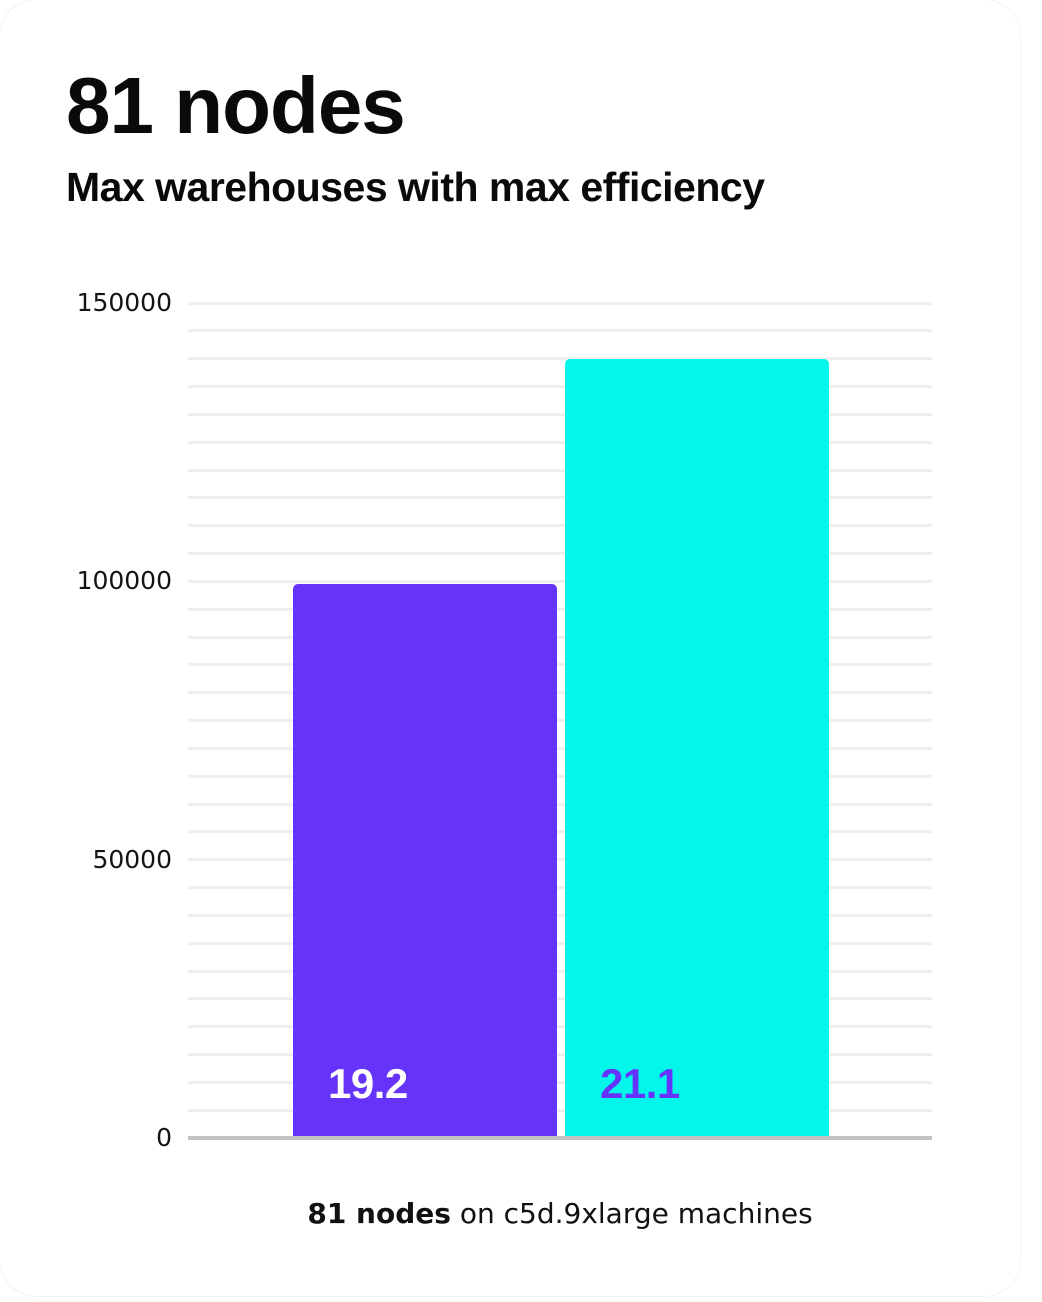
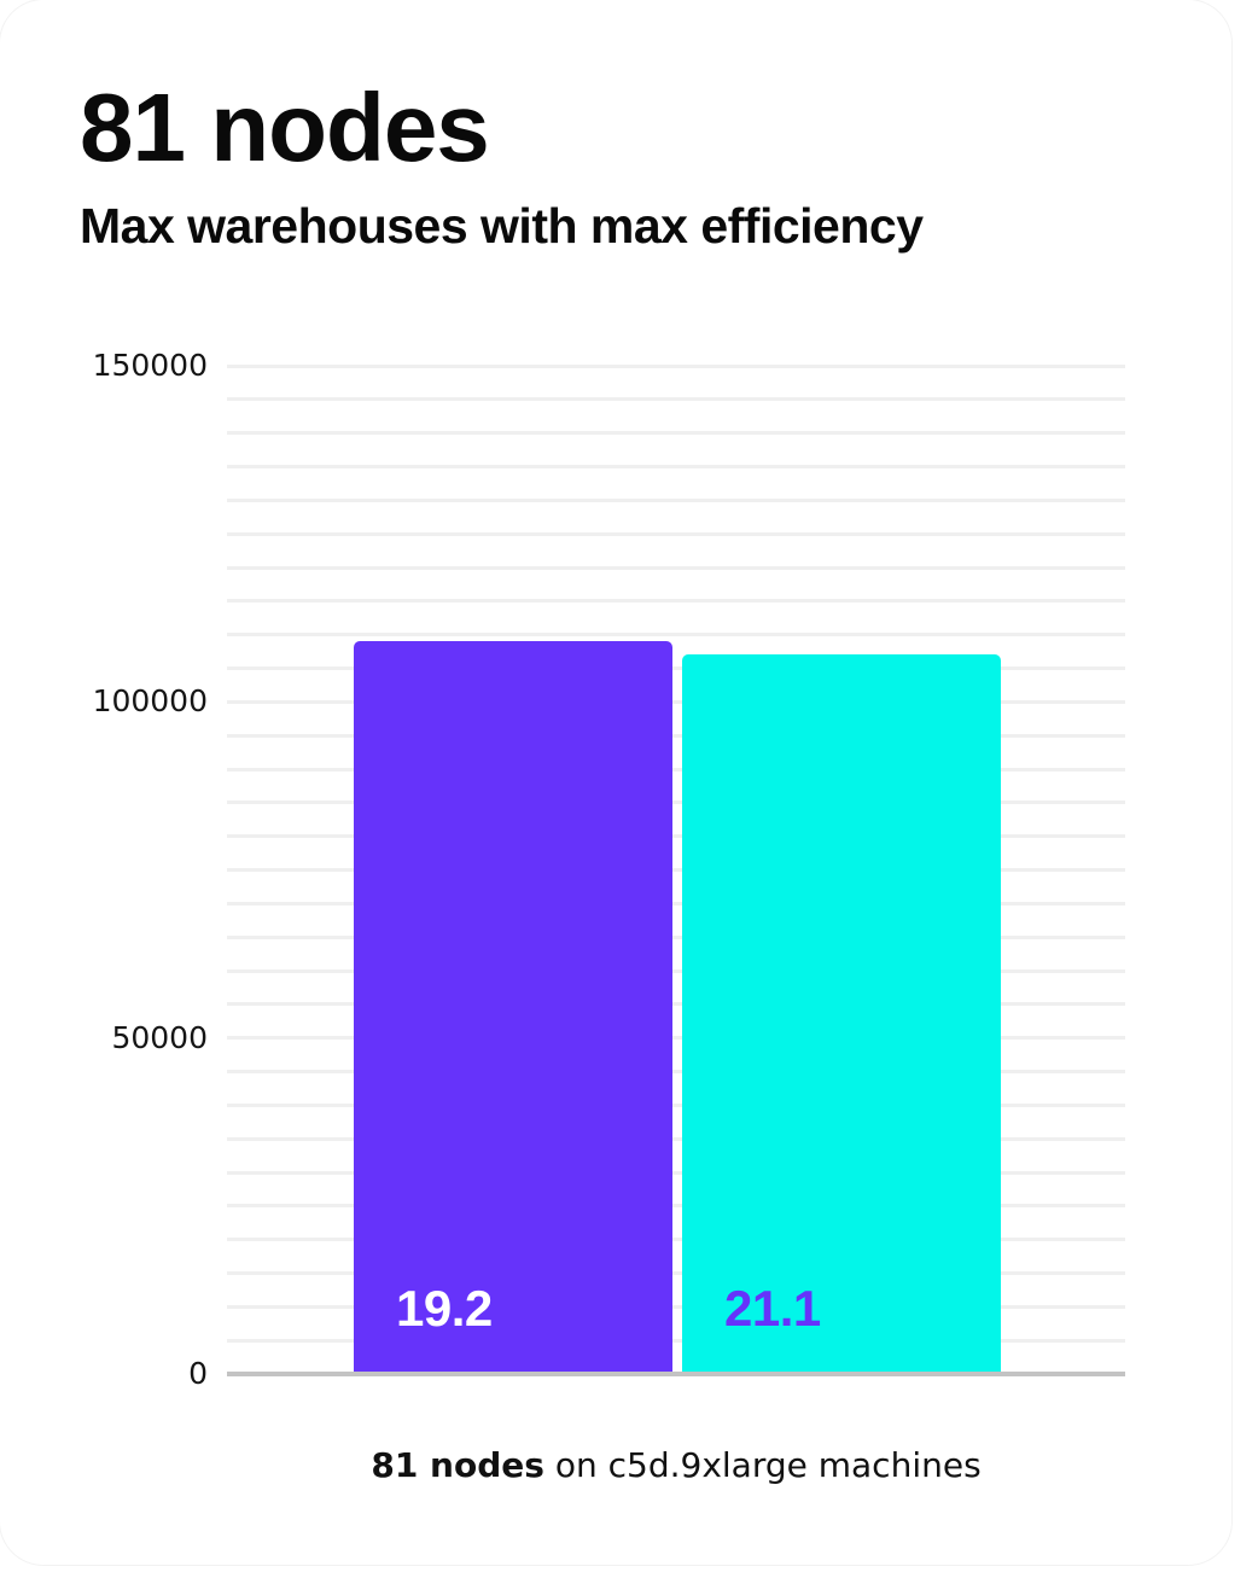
19.2: 100000 -> 109000
21.1: 140000 -> 107000
